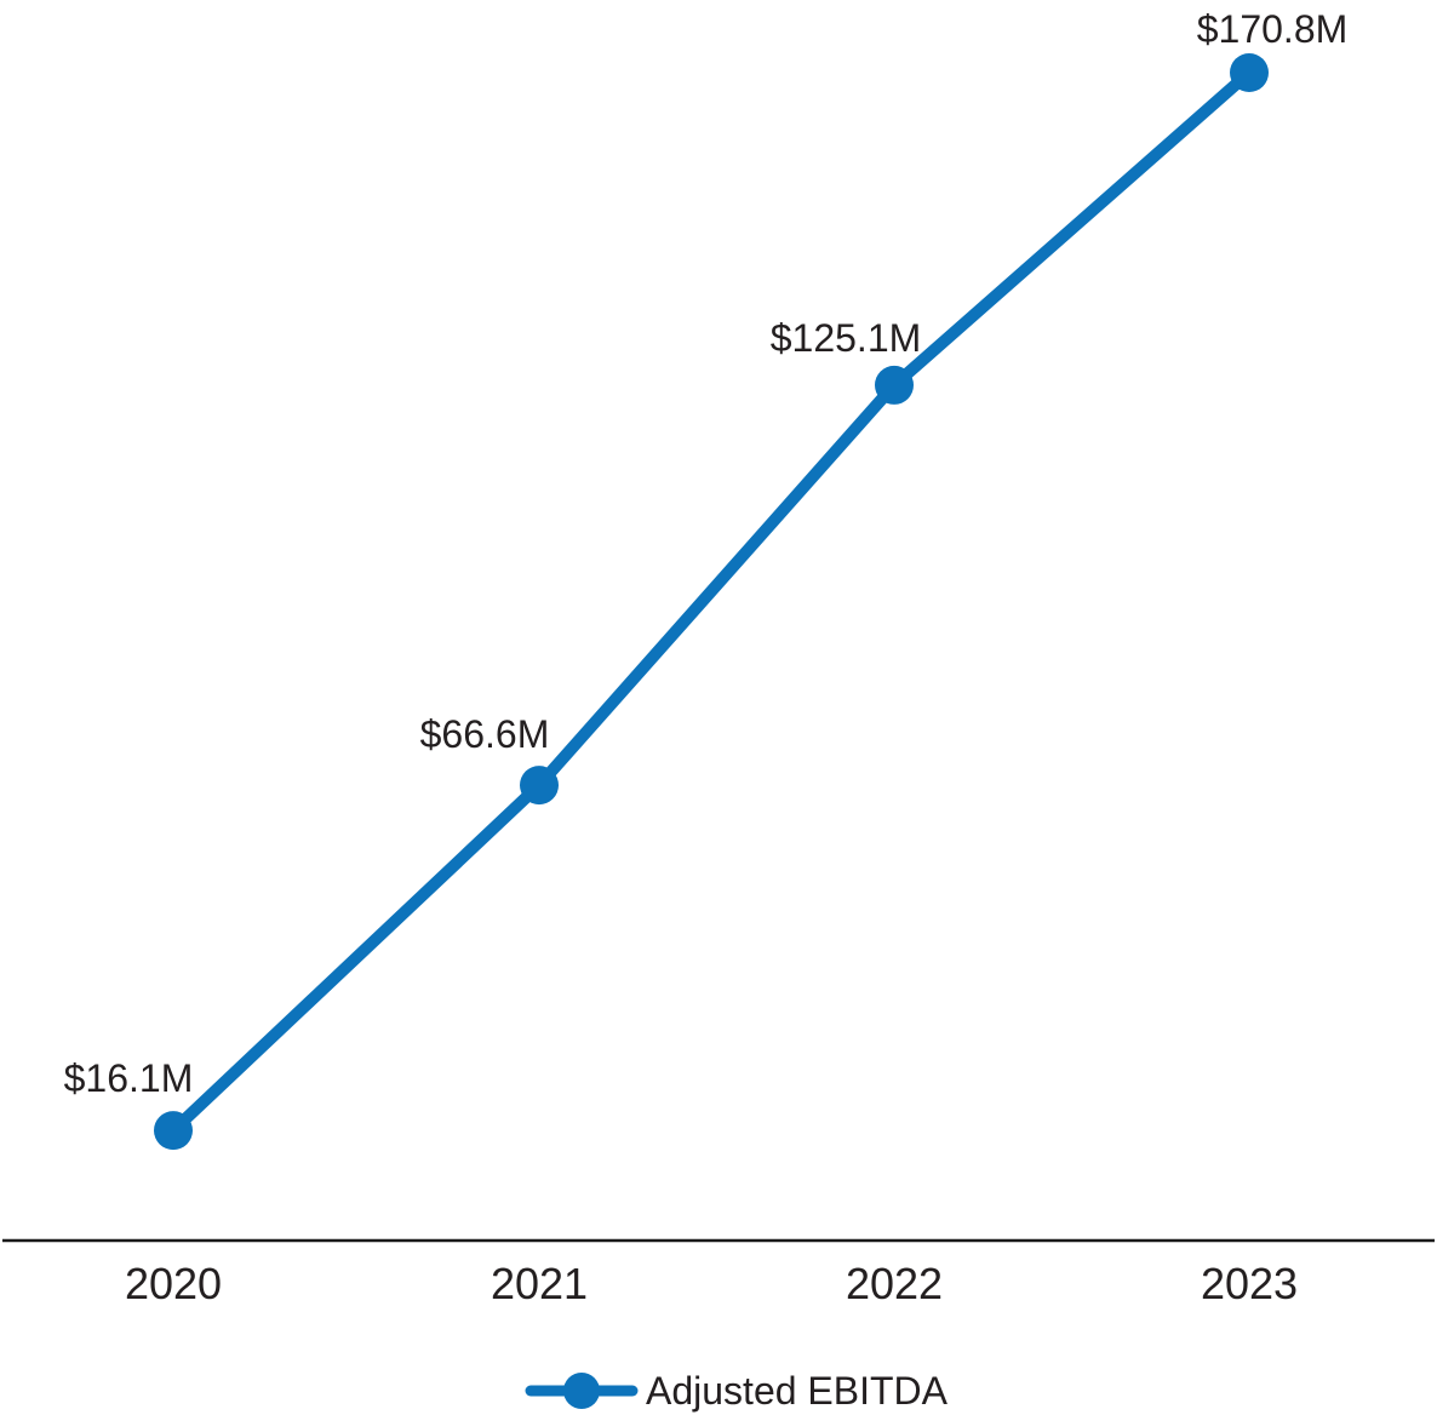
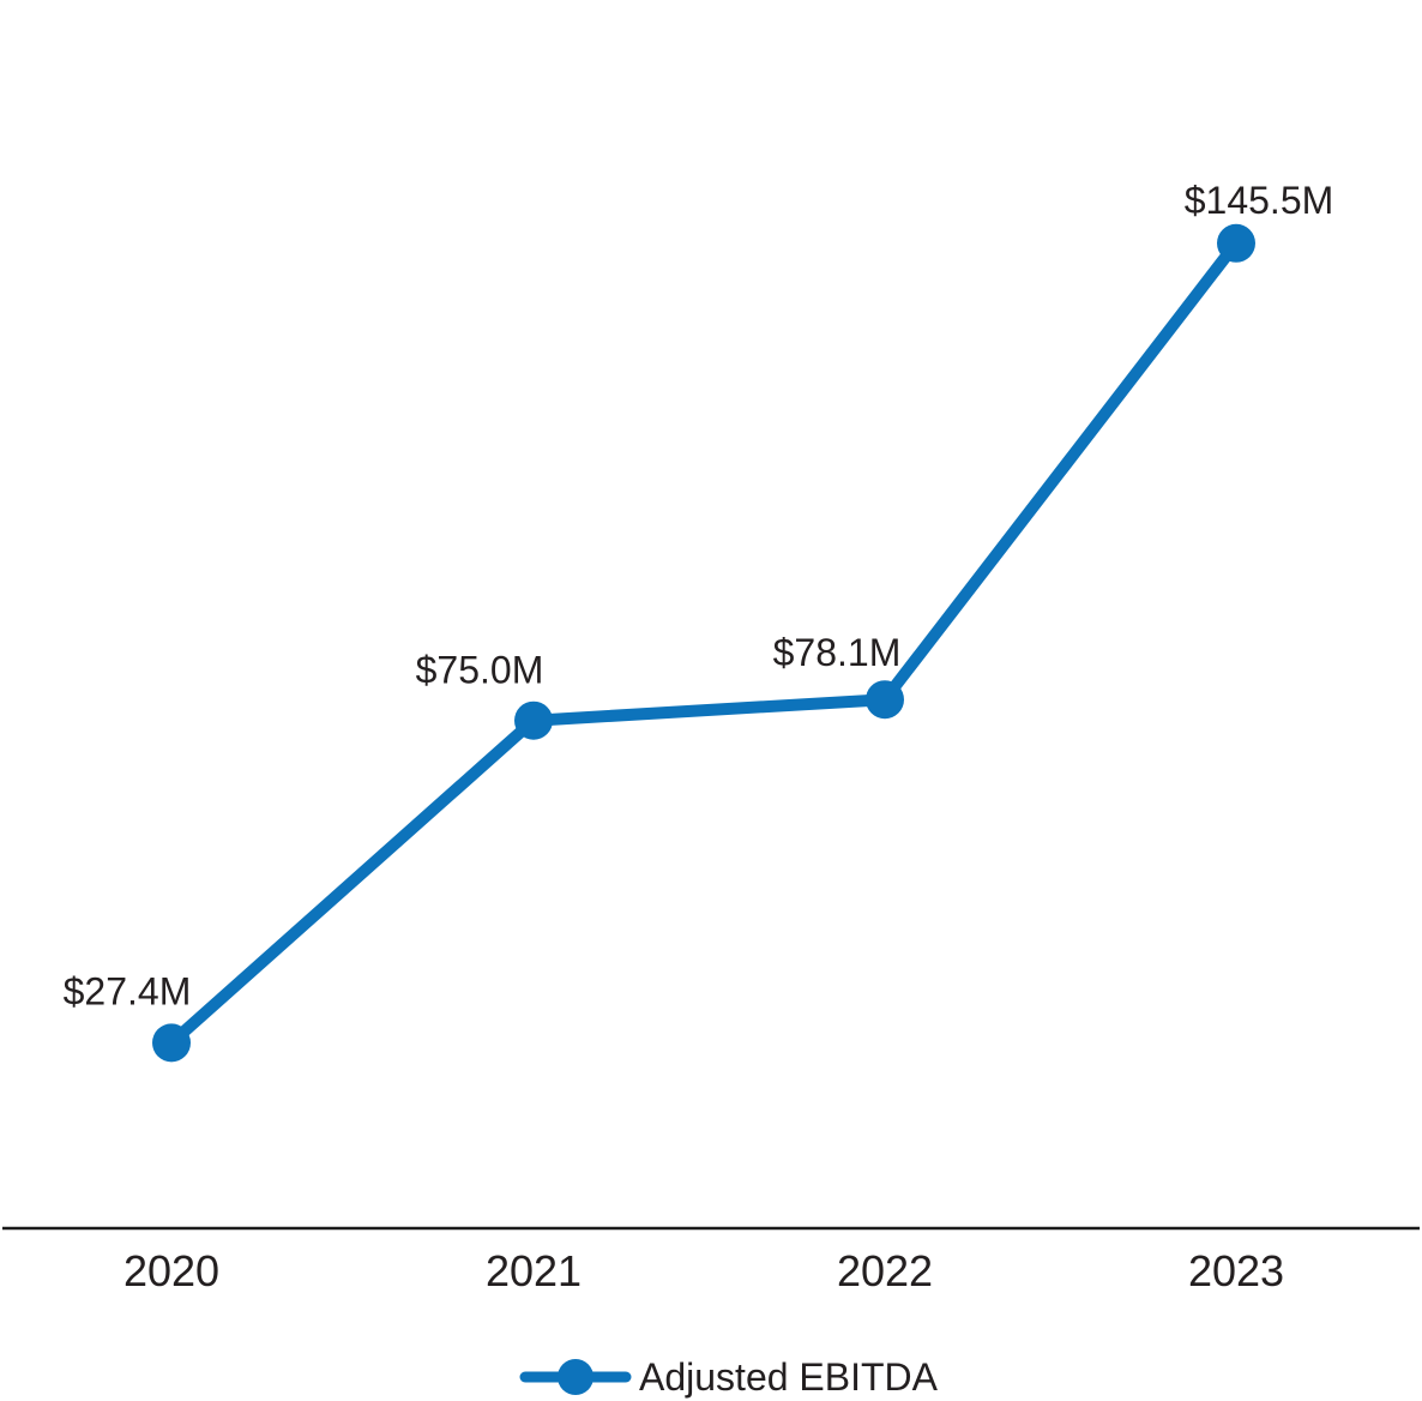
2020: $16.1M -> $27.4M
2021: $66.6M -> $75.0M
2022: $125.1M -> $78.1M
2023: $170.8M -> $145.5M
